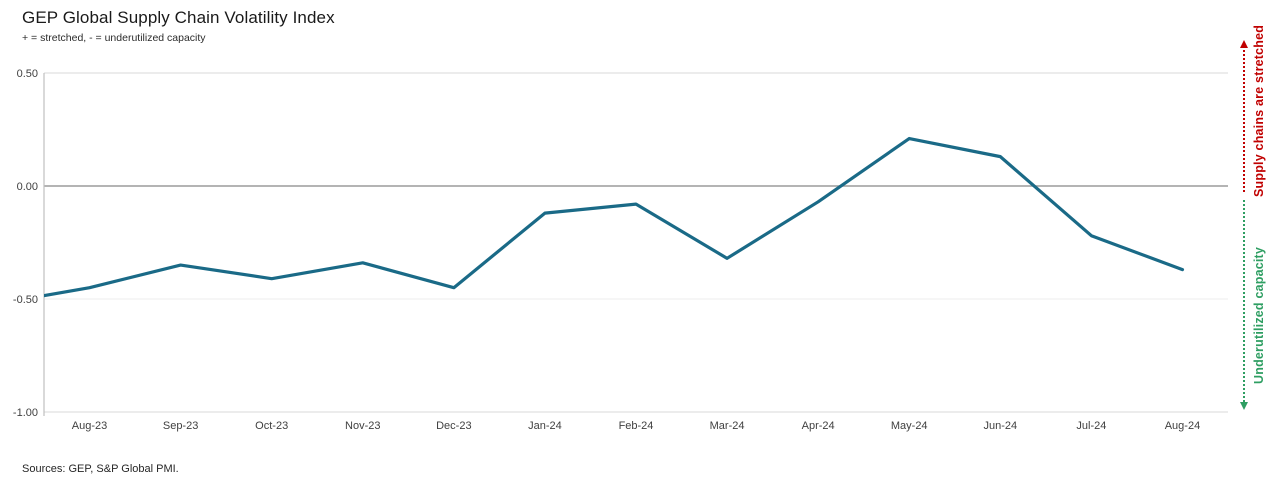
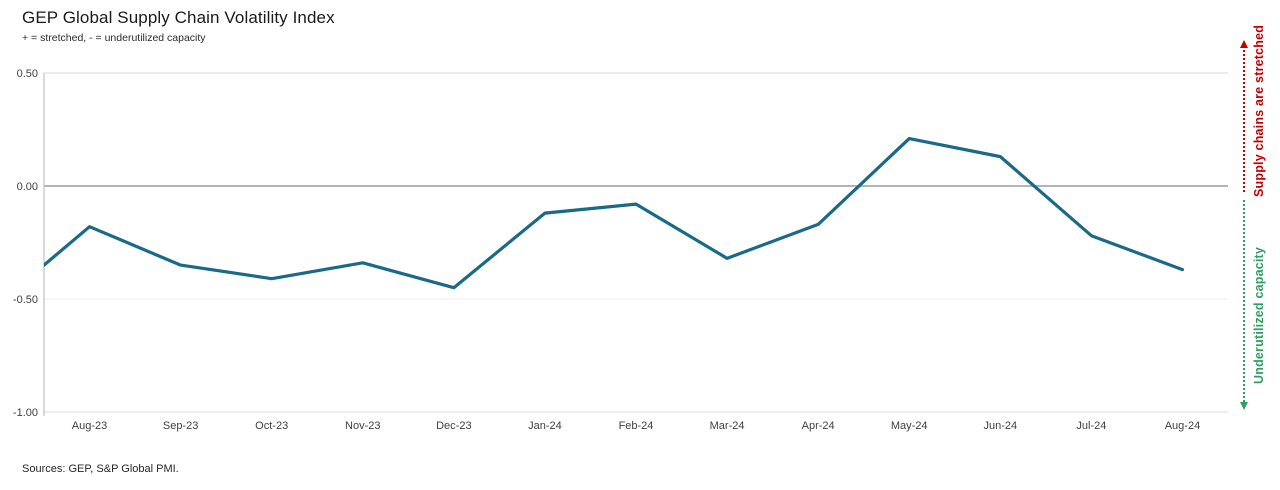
Aug-23: -0.45 -> -0.18
Apr-24: -0.07 -> -0.17
